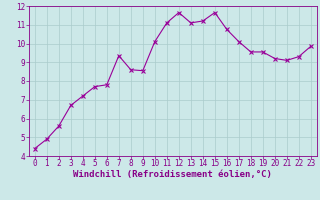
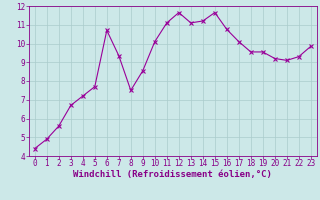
6: 7.8 -> 10.7
8: 8.6 -> 7.5
